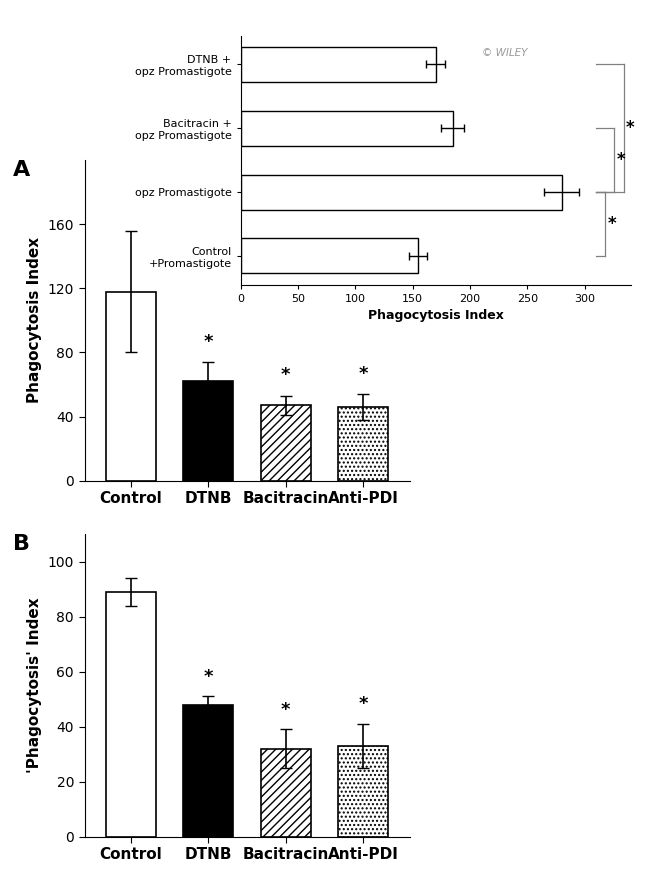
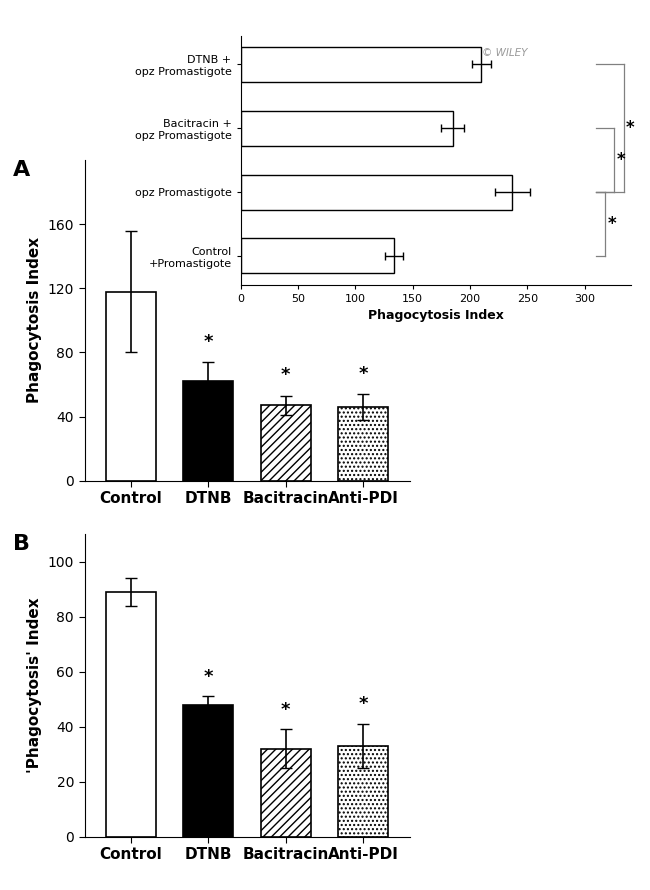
DTNB + opz Promastigote: 170 -> 210
opz Promastigote: 280 -> 237
Control +Promastigote: 155 -> 134
